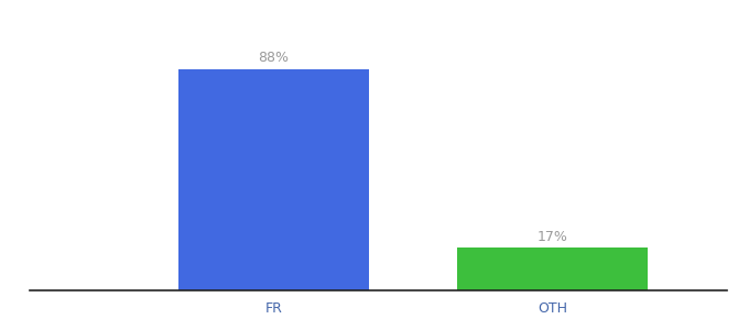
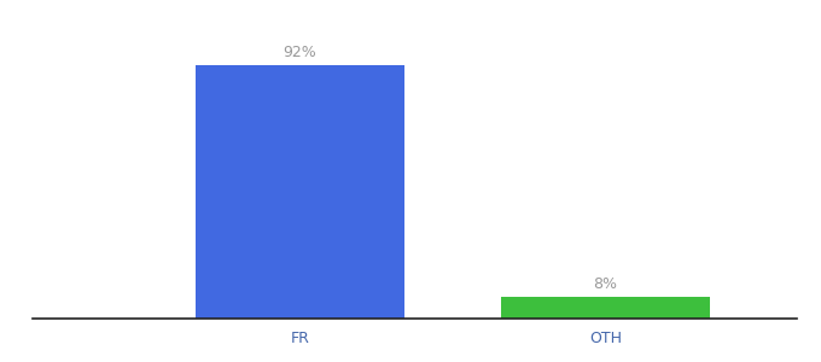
FR: 88% -> 92%
OTH: 17% -> 8%
